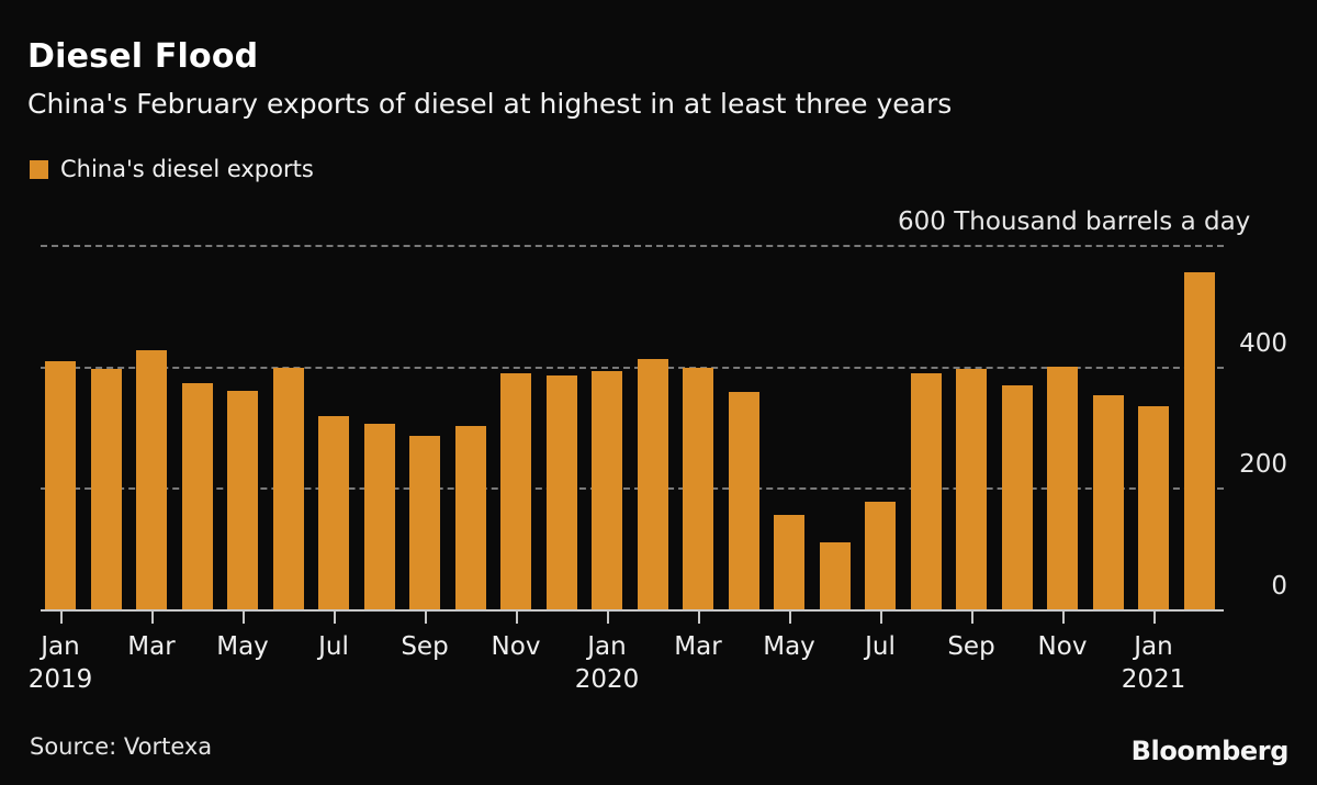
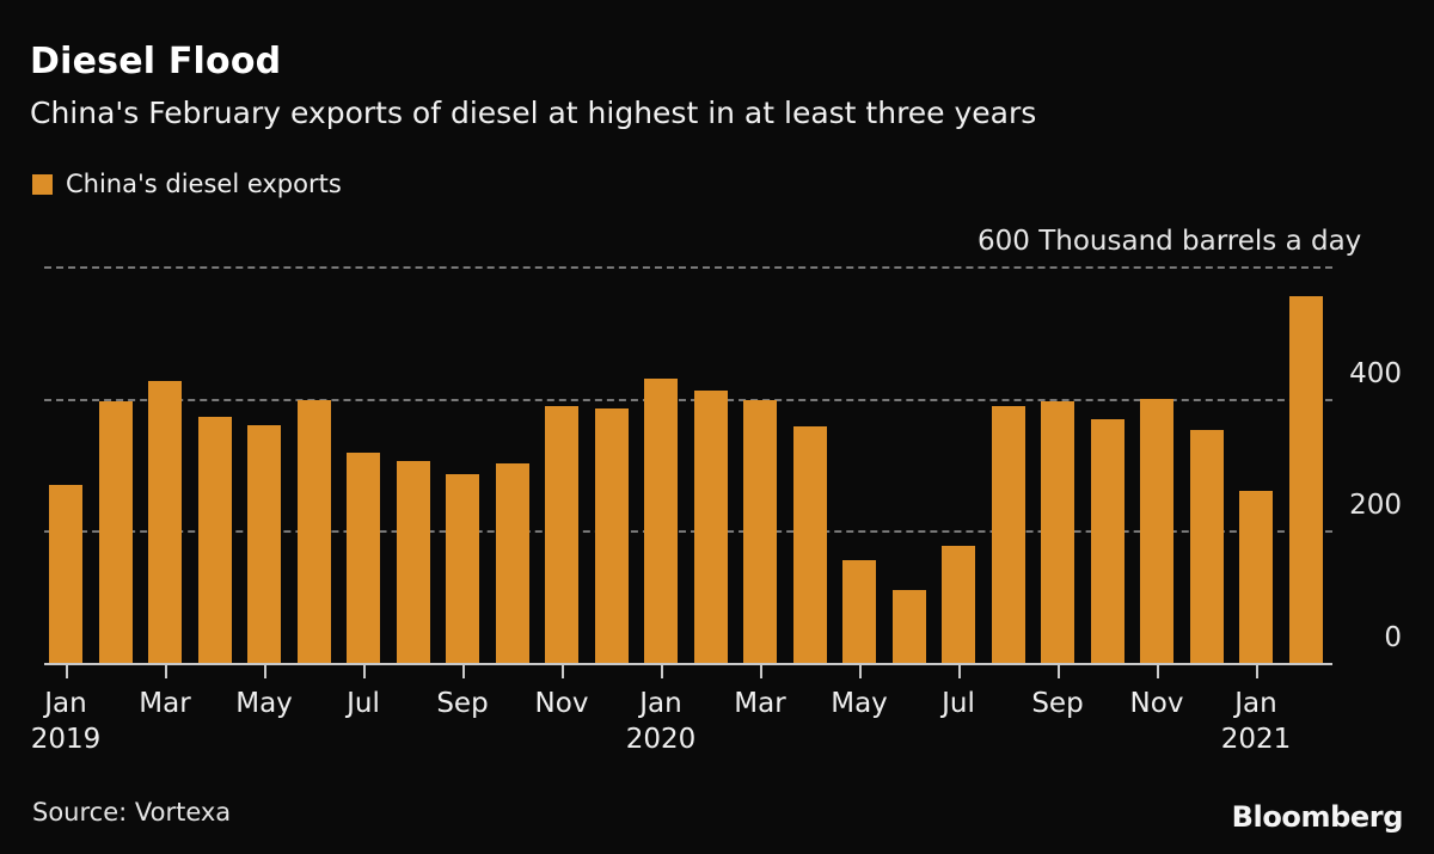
Jan 2019: 410 -> 270
Jan 2020: 390 -> 430
Jan 2021: 340 -> 260
